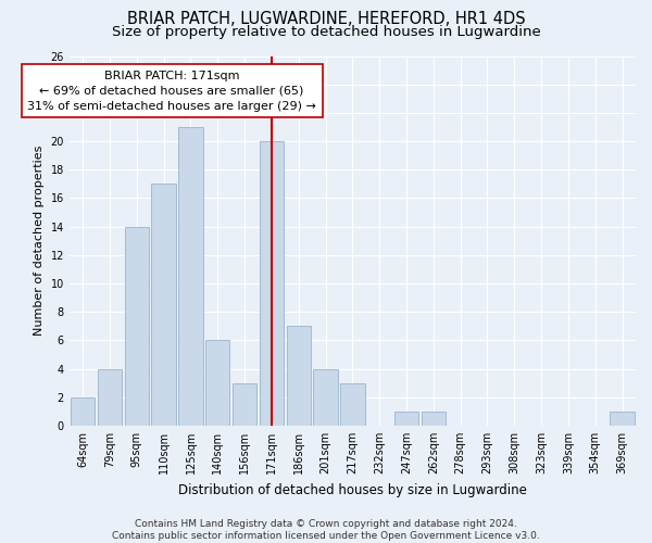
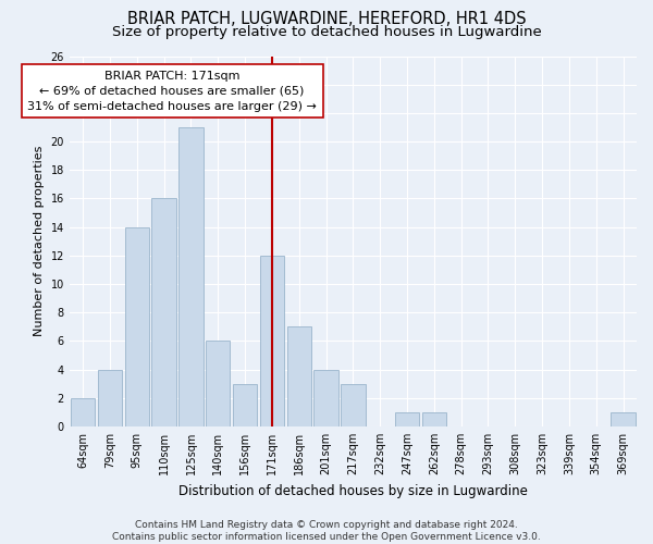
110sqm: 17 -> 16
171sqm: 20 -> 12
